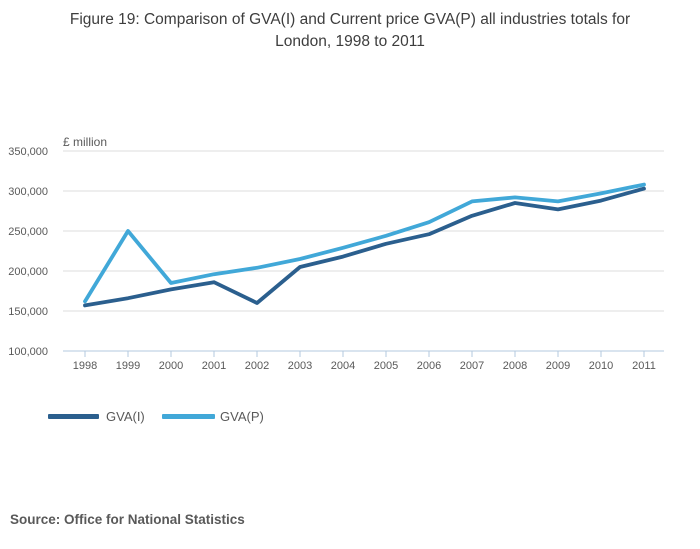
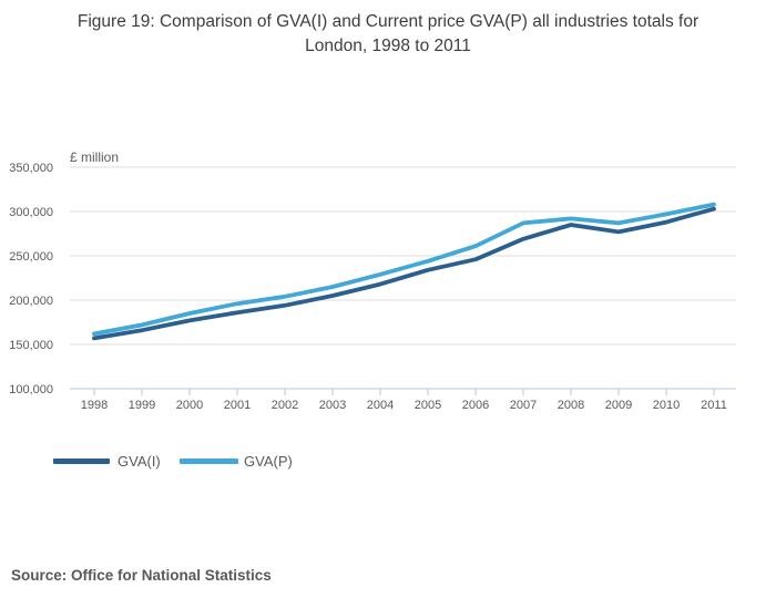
GVA(P)/1999: 250000 -> 170000
GVA(I)/2002: 160000 -> 190000
